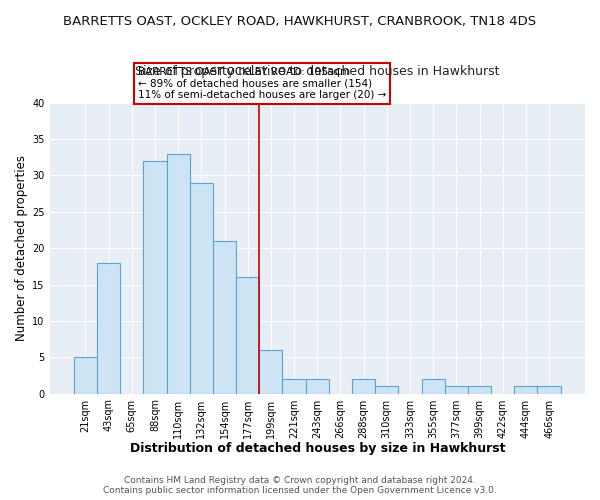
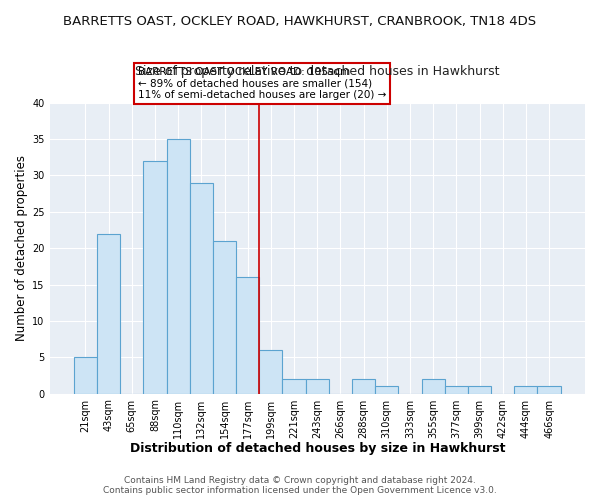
43sqm: 18 -> 22
110sqm: 33 -> 35
